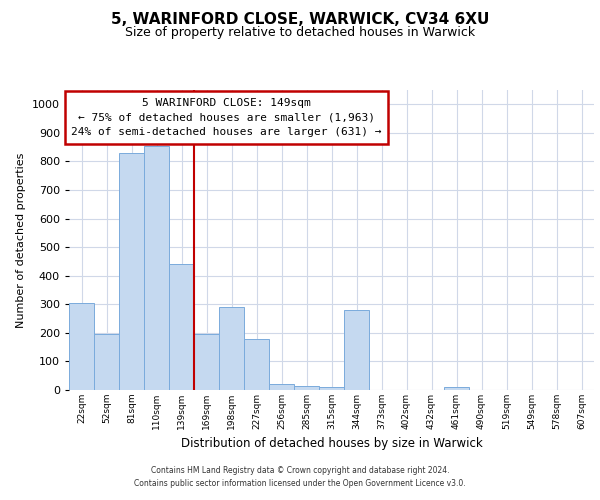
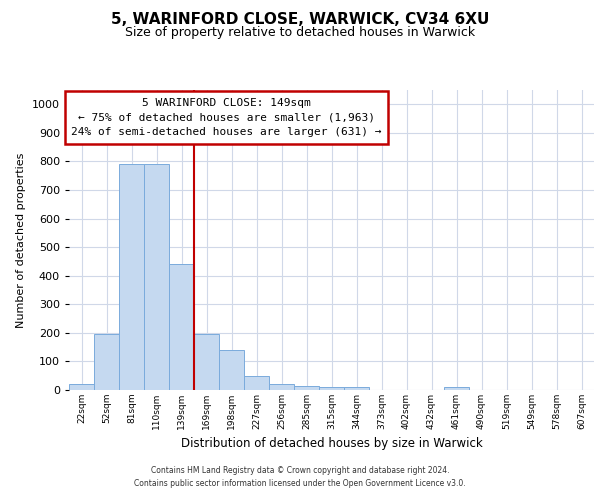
22sqm: 305 -> 20
81sqm: 830 -> 790
110sqm: 855 -> 790
198sqm: 290 -> 140
227sqm: 180 -> 50
344sqm: 280 -> 10
